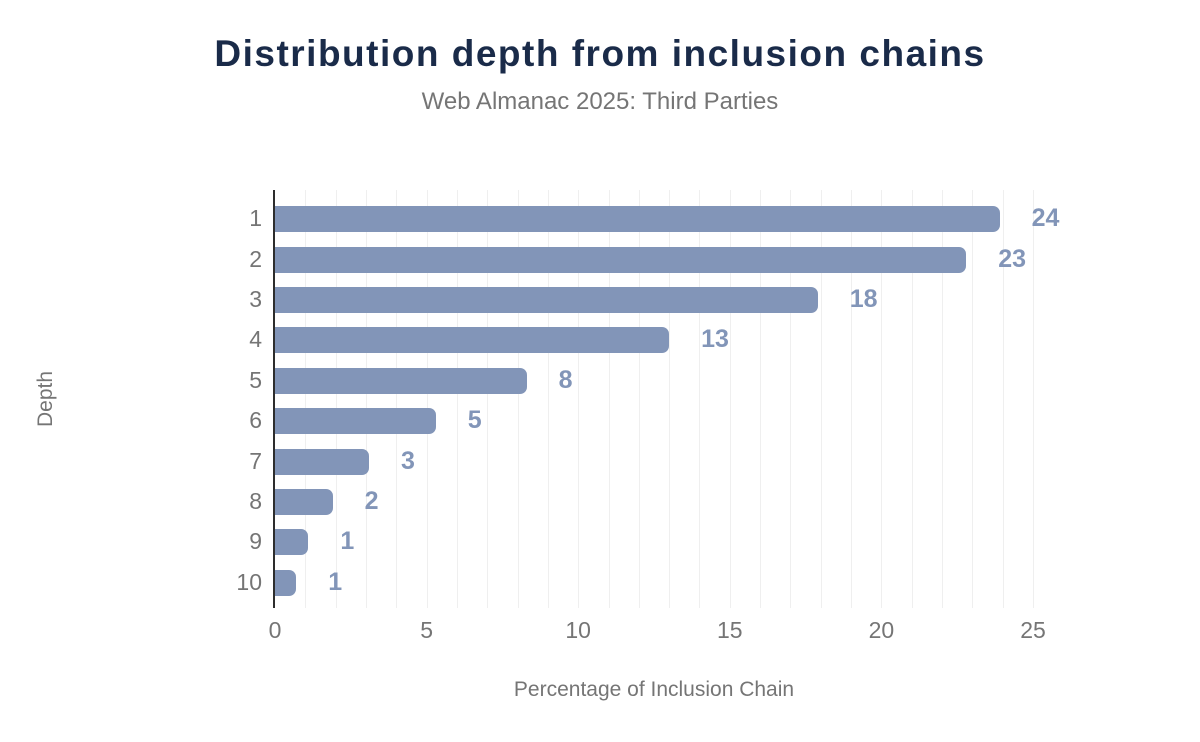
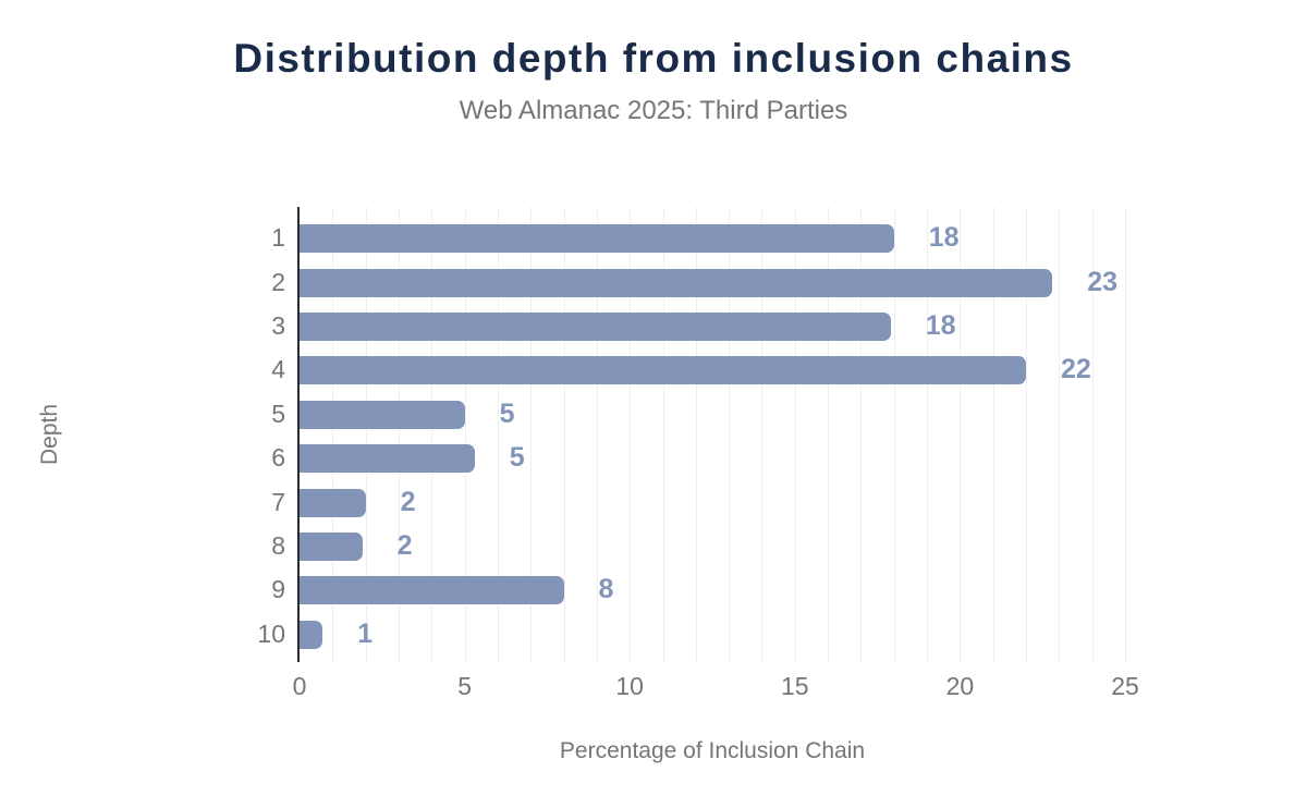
1: 24 -> 18
4: 13 -> 22
5: 8 -> 5
7: 3 -> 2
9: 1 -> 8
